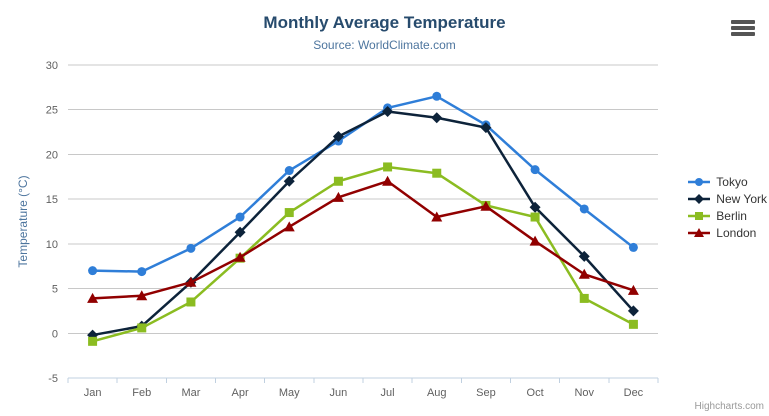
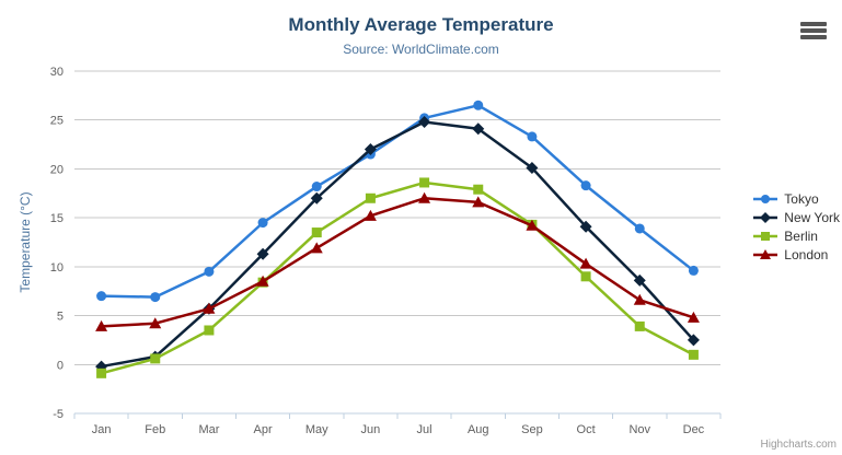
Tokyo/Apr: 13 -> 14
London/Aug: 13 -> 17
New York/Sep: 23 -> 20
Berlin/Oct: 13 -> 9
